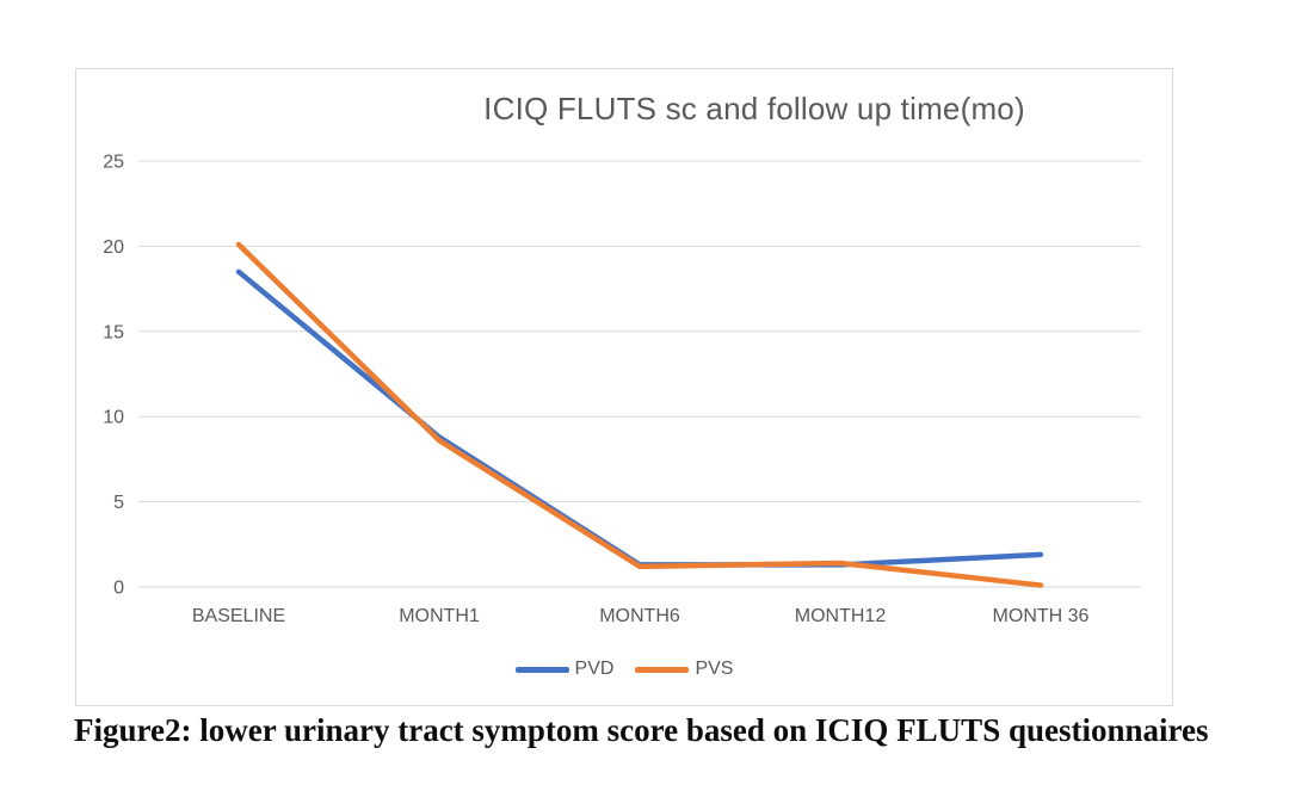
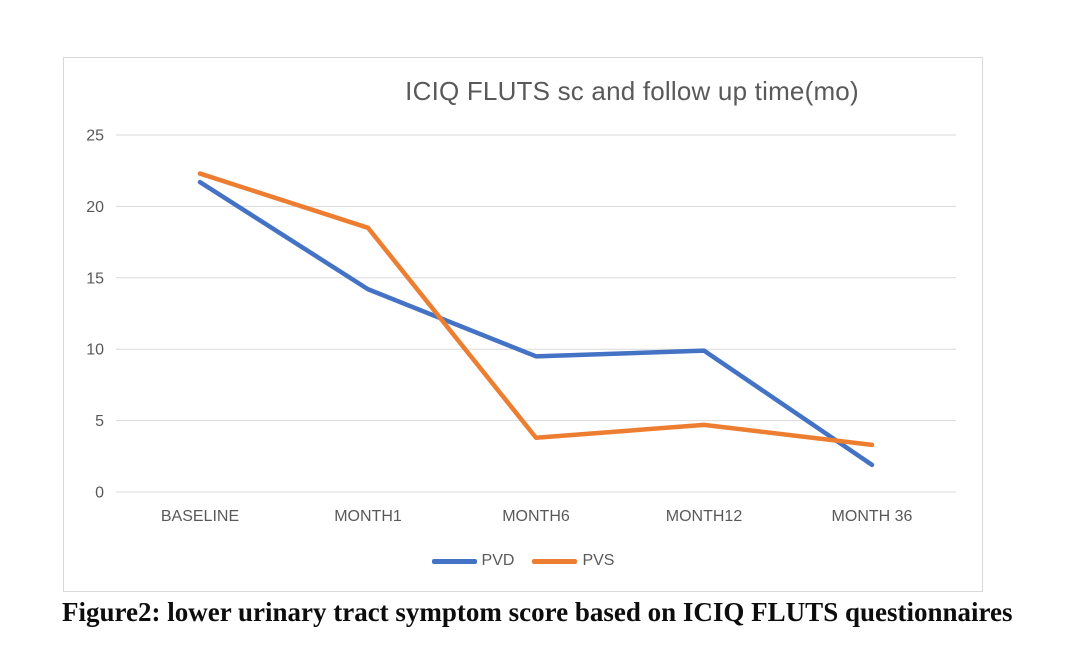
PVD/BASELINE: 18.5 -> 21.7
PVS/BASELINE: 20.1 -> 22.3
PVD/MONTH1: 8.8 -> 14.2
PVS/MONTH1: 8.6 -> 18.5
PVD/MONTH6: 1.3 -> 9.5
PVS/MONTH6: 1.2 -> 3.8
PVD/MONTH12: 1.3 -> 9.9
PVS/MONTH12: 1.4 -> 4.7
PVS/MONTH 36: 0.1 -> 3.3
